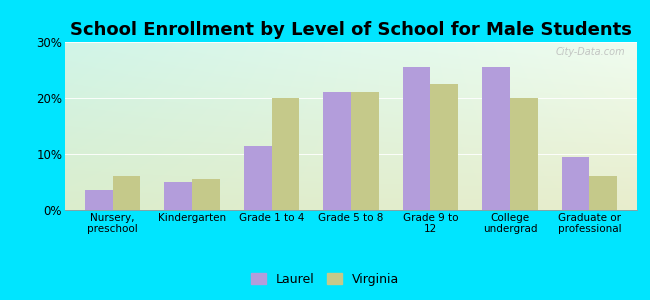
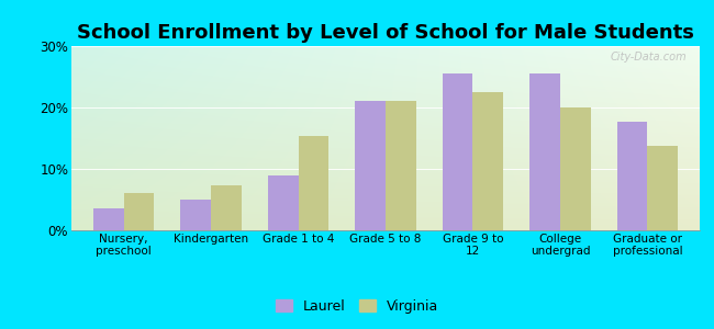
Virginia/Kindergarten: 5.5% -> 7.4%
Laurel/Grade 1 to 4: 11.5% -> 9.0%
Virginia/Grade 1 to 4: 20.0% -> 15.4%
Laurel/Graduate or professional: 9.5% -> 17.6%
Virginia/Graduate or professional: 6.0% -> 13.8%
